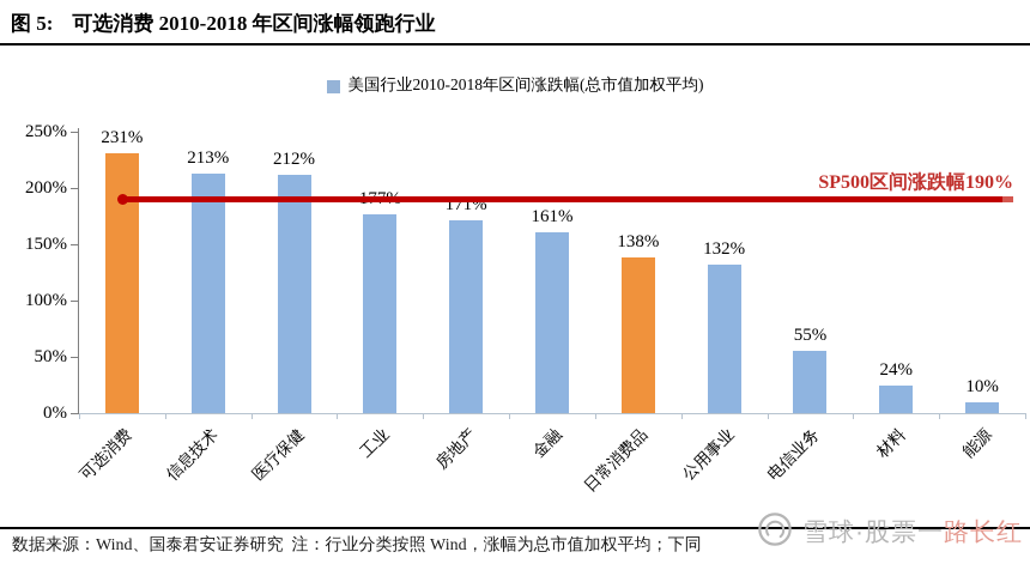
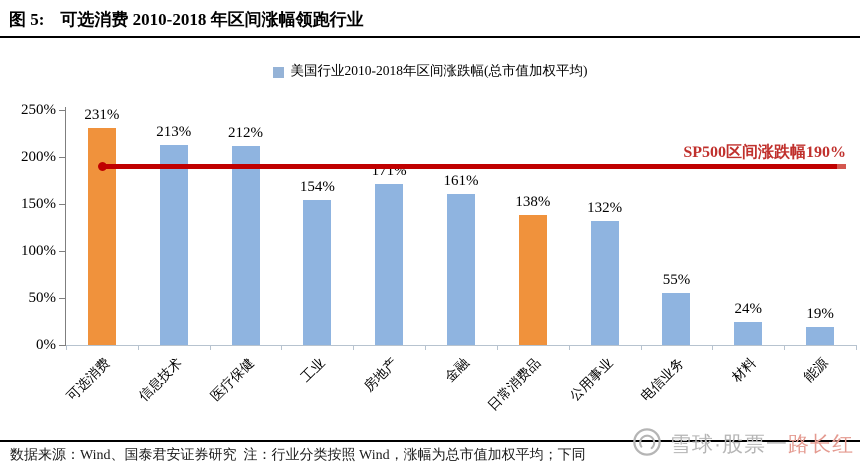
工业: 177% -> 154%
能源: 10% -> 19%
